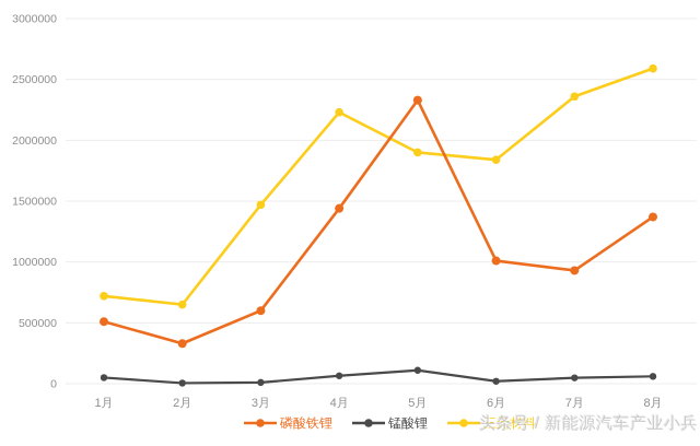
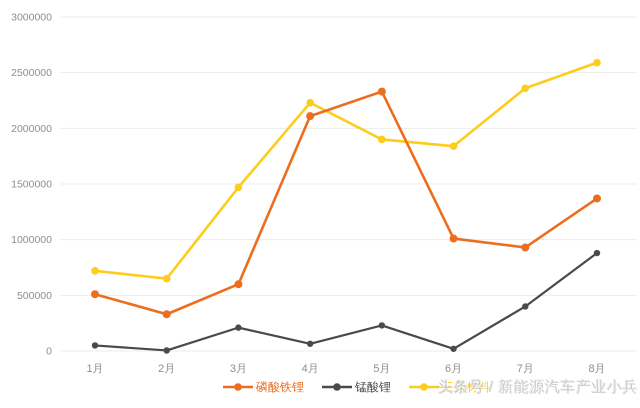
锰酸锂/3月: 10000 -> 210000
磷酸铁锂/4月: 1440000 -> 2110000
锰酸锂/5月: 110000 -> 230000
锰酸锂/7月: 50000 -> 400000
锰酸锂/8月: 60000 -> 880000
